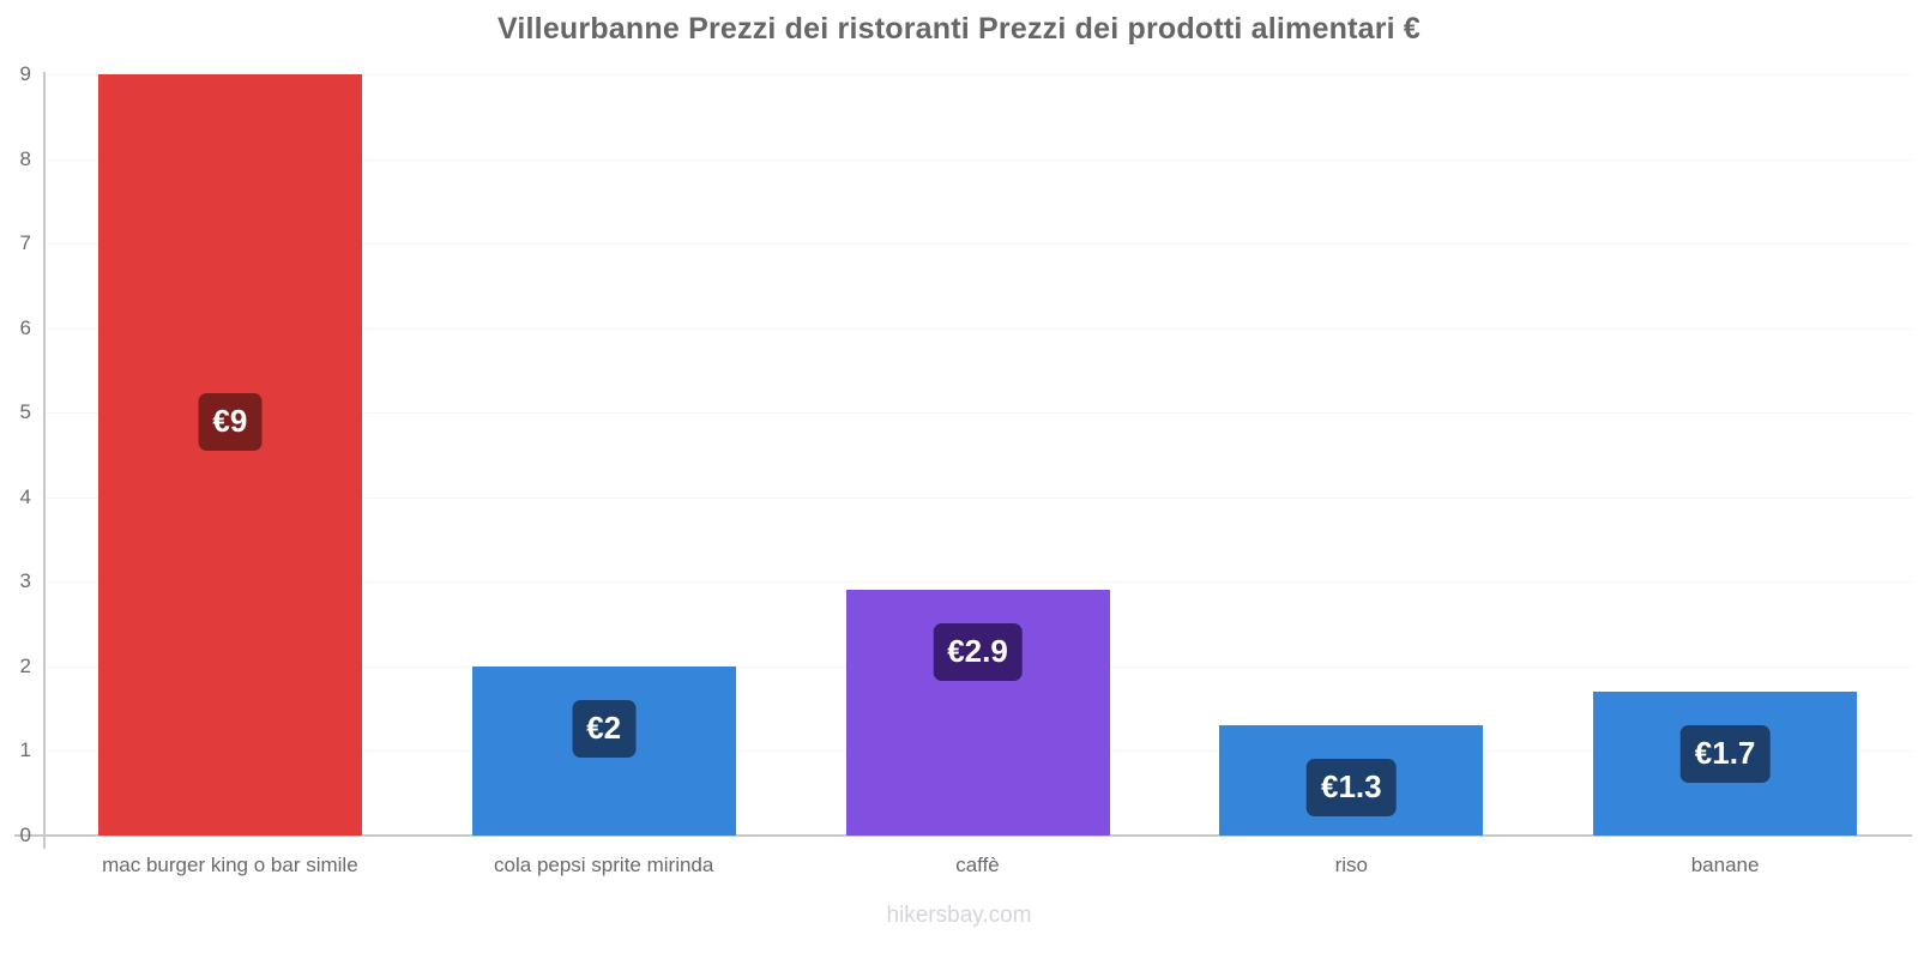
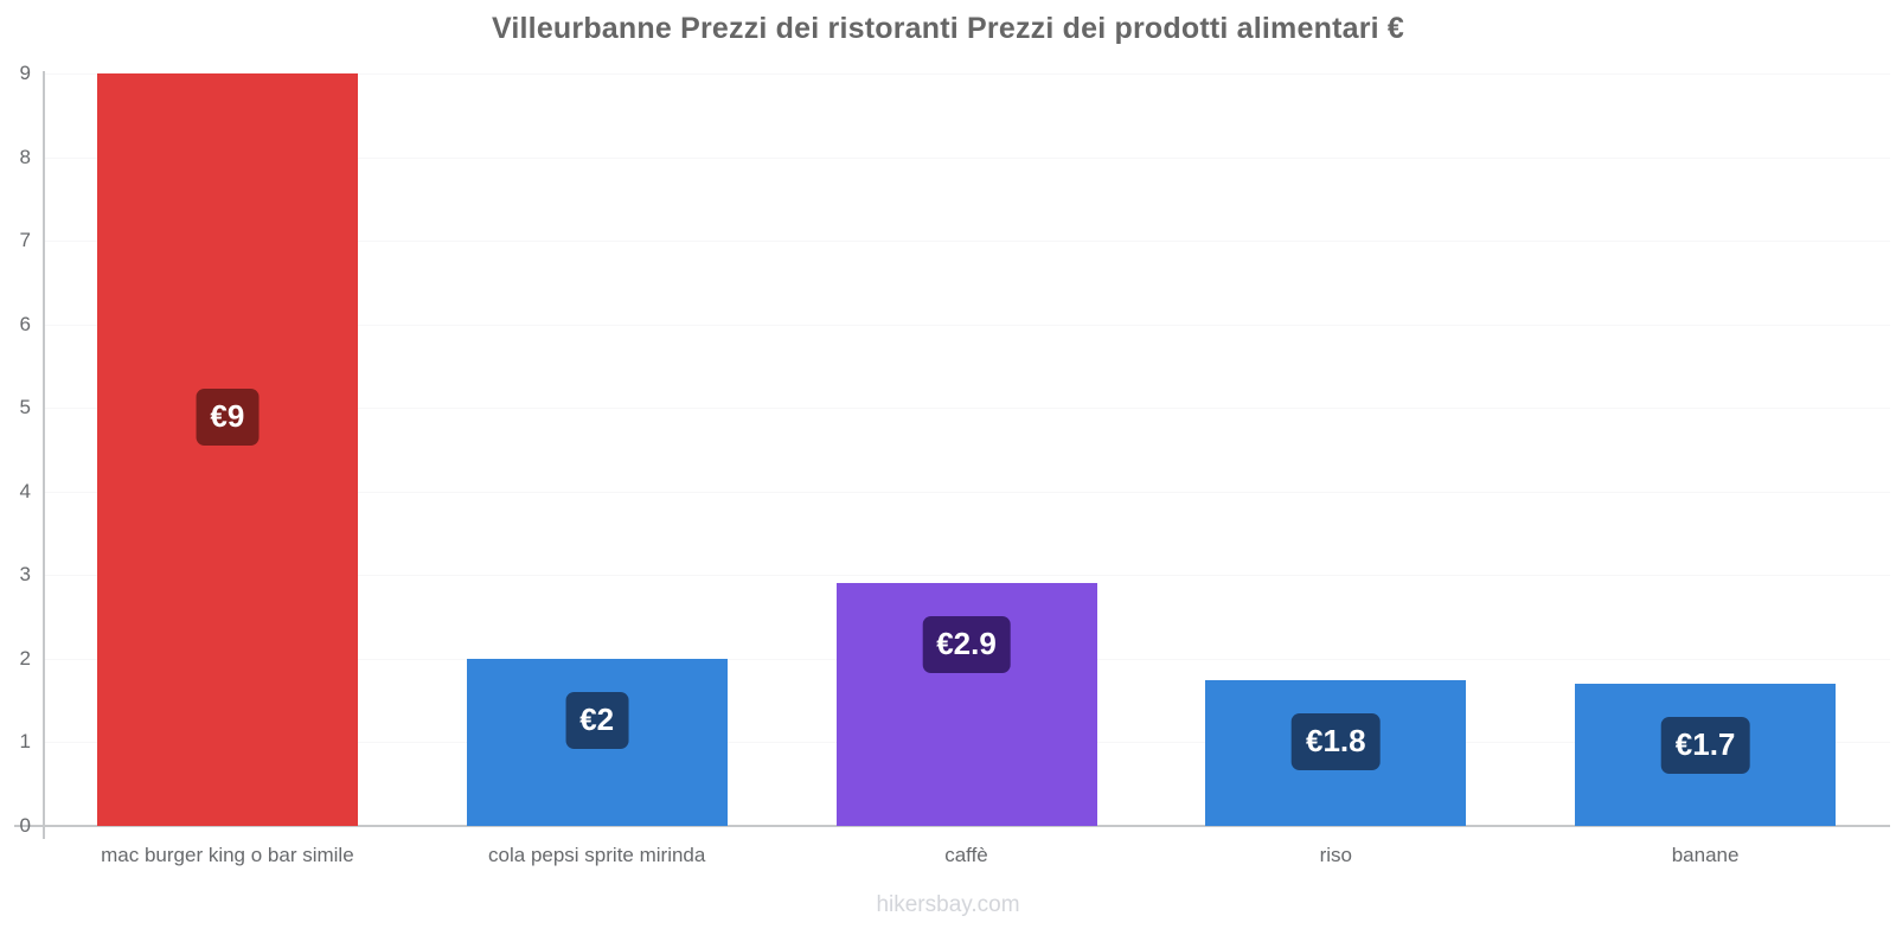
riso: €1.3 -> €1.8
